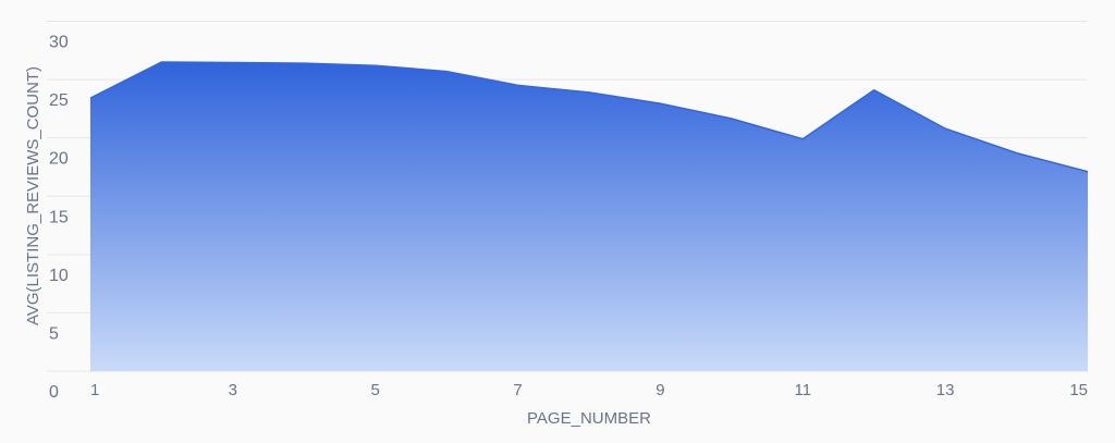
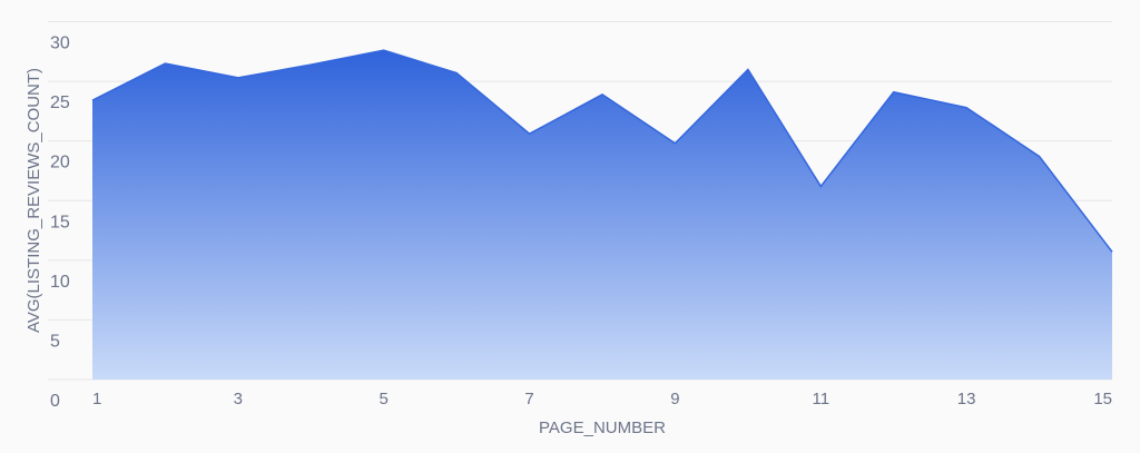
3: 26.4 -> 25.3
5: 26.2 -> 27.6
7: 24.5 -> 20.6
9: 22.9 -> 19.8
10: 21.6 -> 26.0
11: 19.9 -> 16.2
13: 20.8 -> 22.8
15: 17.1 -> 10.7
